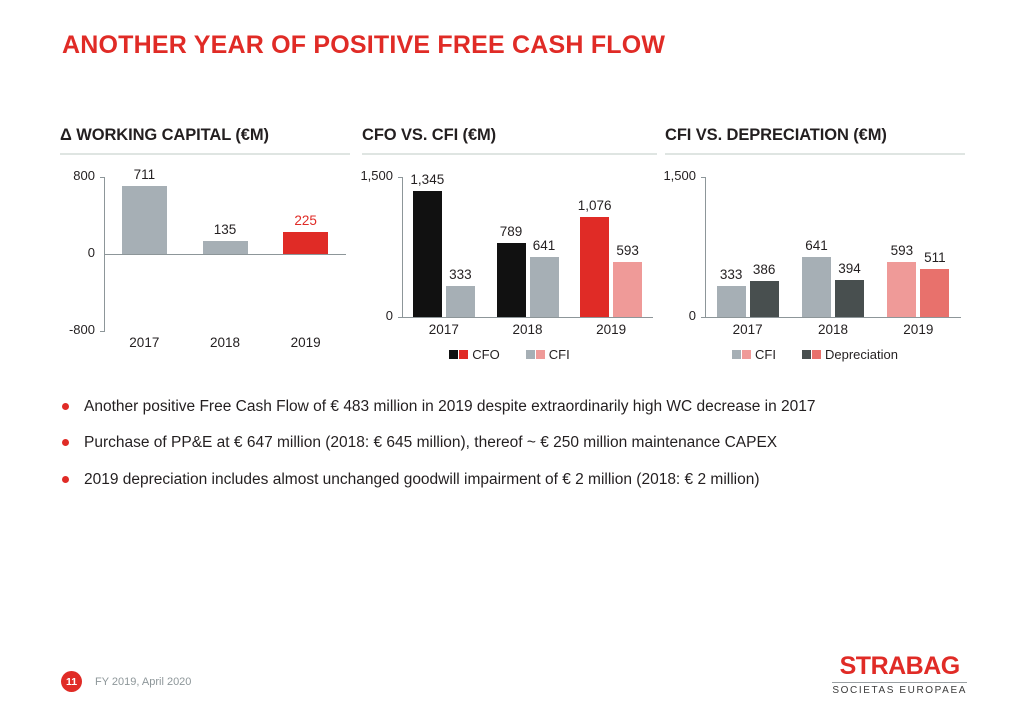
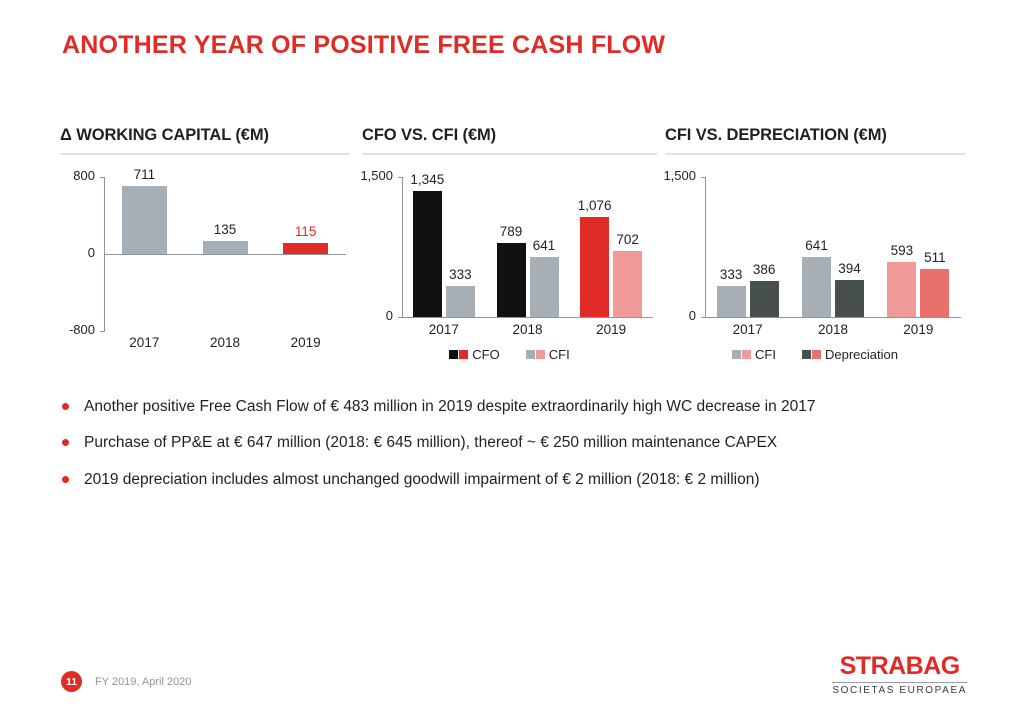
Δ WORKING CAPITAL (€M)/2019: 225 -> 115
CFO VS. CFI (€M)/CFI/2019: 593 -> 702
